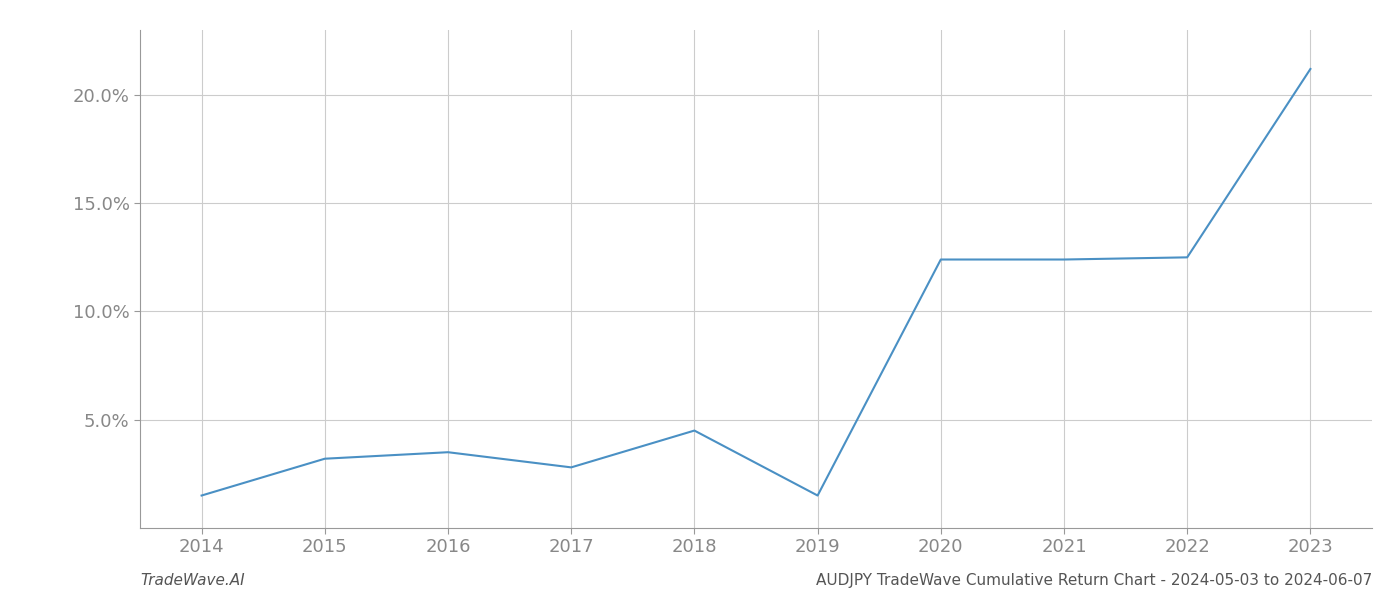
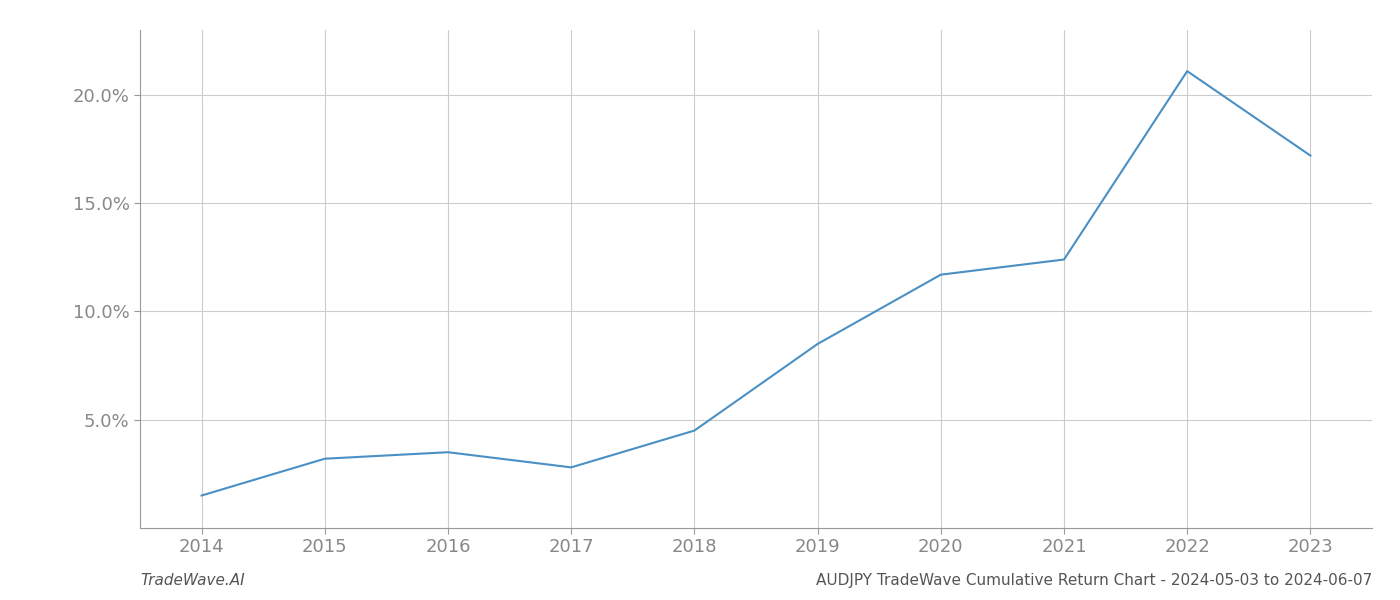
2019: 1.5% -> 8.5%
2020: 12.4% -> 11.7%
2022: 12.5% -> 21.1%
2023: 21.2% -> 17.2%
